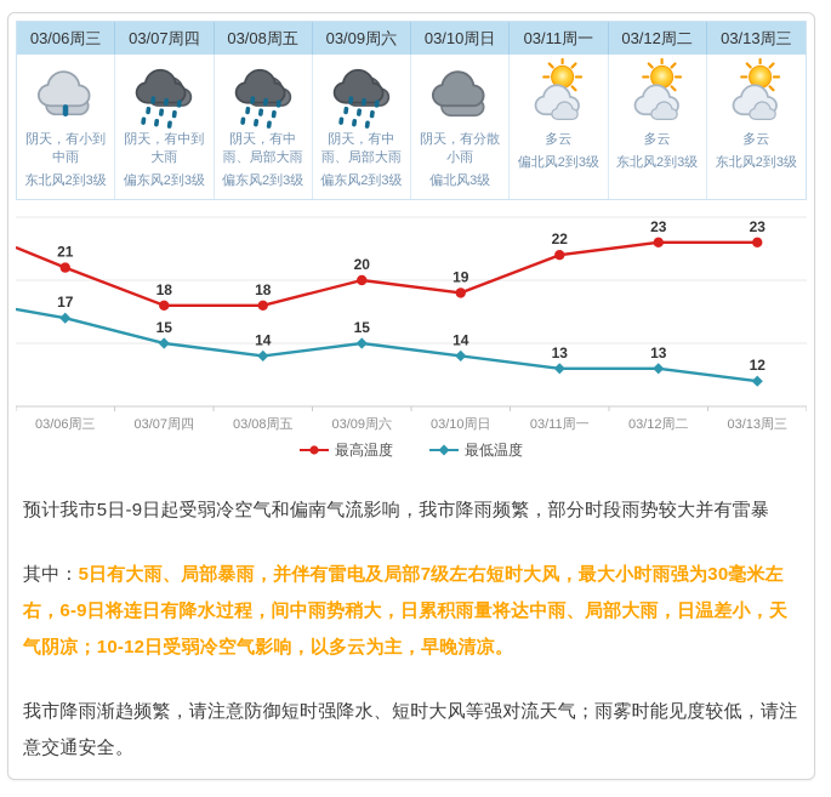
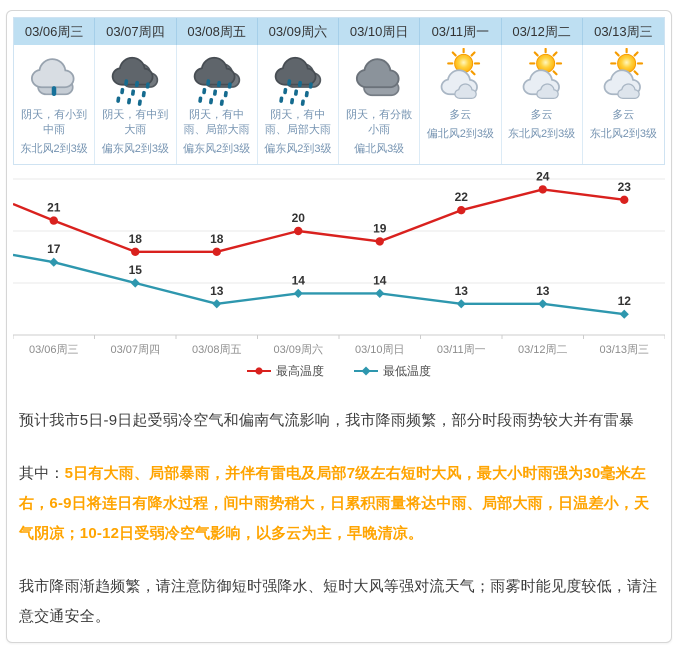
最低温度/03/08周五: 14 -> 13
最低温度/03/09周六: 15 -> 14
最高温度/03/12周二: 23 -> 24
